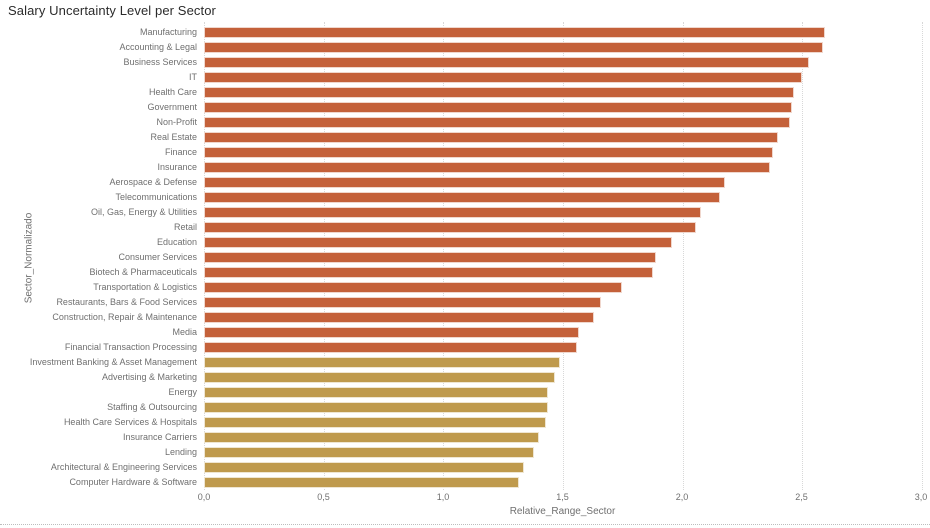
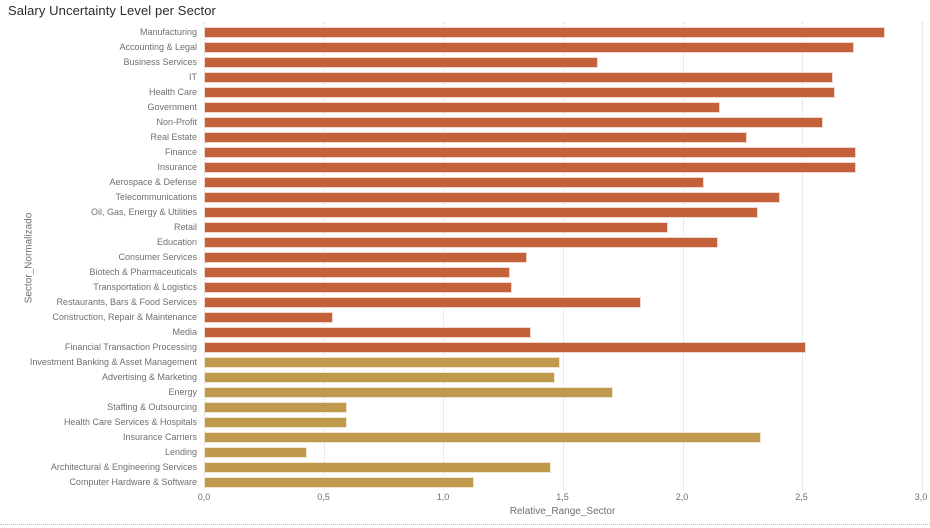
Manufacturing: 2,60 -> 2,85
Accounting & Legal: 2,59 -> 2,72
Business Services: 2,53 -> 1,65
IT: 2,50 -> 2,63
Health Care: 2,47 -> 2,64
Government: 2,46 -> 2,16
Non-Profit: 2,45 -> 2,59
Real Estate: 2,40 -> 2,27
Finance: 2,38 -> 2,73
Insurance: 2,37 -> 2,73
Aerospace & Defense: 2,18 -> 2,09
Telecommunications: 2,16 -> 2,41
Oil, Gas, Energy & Utilities: 2,08 -> 2,32
Retail: 2,06 -> 1,94
Education: 1,96 -> 2,15
Consumer Services: 1,89 -> 1,35
Biotech & Pharmaceuticals: 1,88 -> 1,28
Transportation & Logistics: 1,75 -> 1,29
Restaurants, Bars & Food Services: 1,66 -> 1,83
Construction, Repair & Maintenance: 1,63 -> 0,54
Media: 1,57 -> 1,37
Financial Transaction Processing: 1,56 -> 2,52
Energy: 1,44 -> 1,71
Staffing & Outsourcing: 1,44 -> 0,60
Health Care Services & Hospitals: 1,43 -> 0,60
Insurance Carriers: 1,40 -> 2,33
Lending: 1,38 -> 0,43
Architectural & Engineering Services: 1,34 -> 1,45
Computer Hardware & Software: 1,32 -> 1,13
